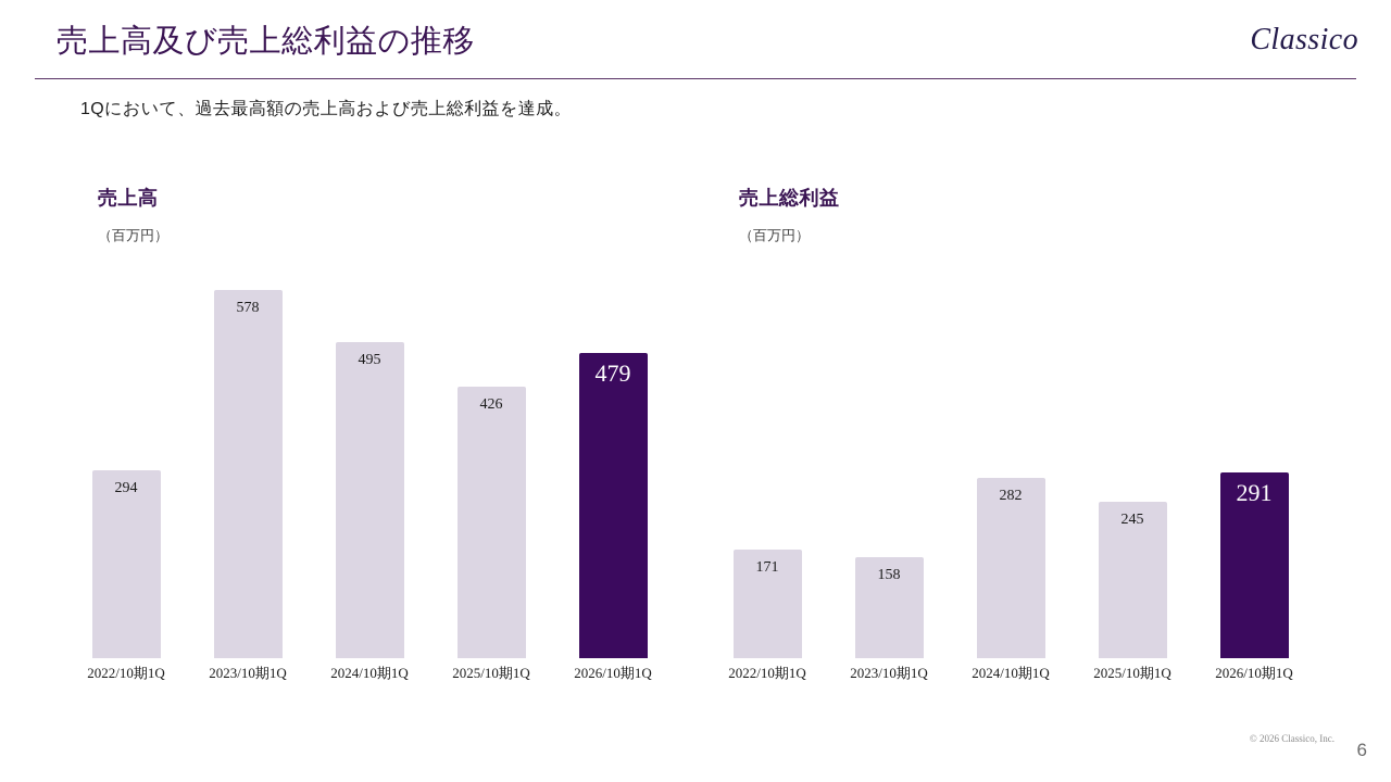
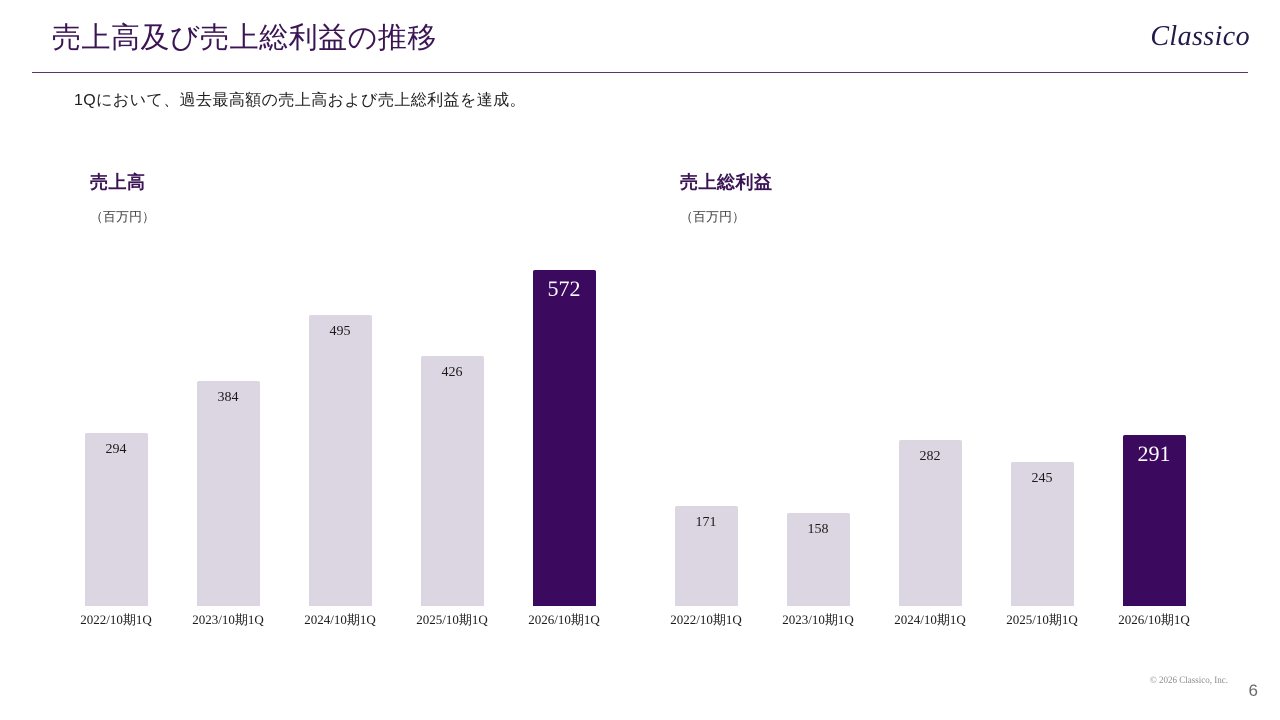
売上高/2023/10期1Q: 578 -> 384
売上高/2026/10期1Q: 479 -> 572
